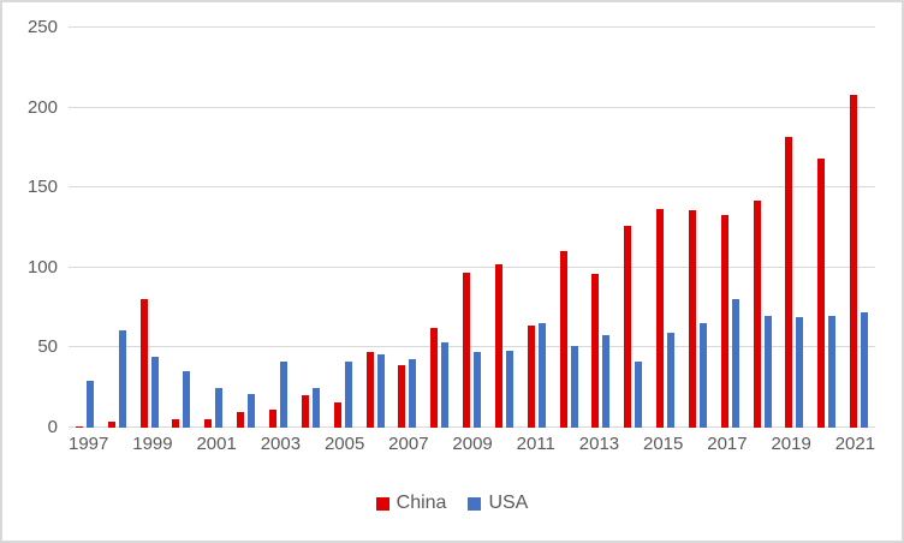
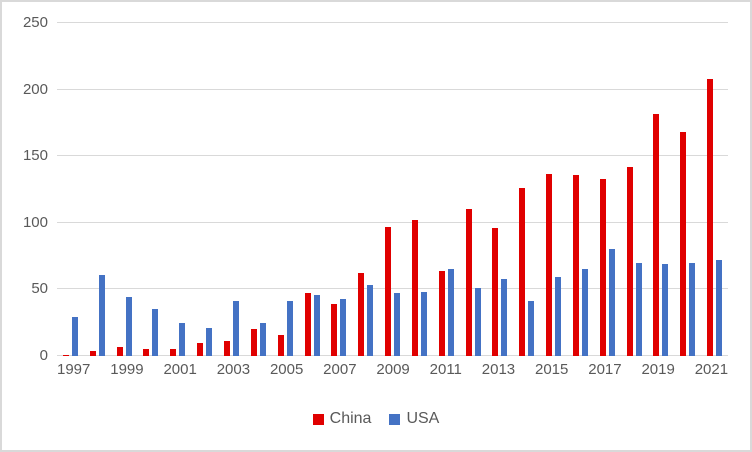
China/1999: 80 -> 7
